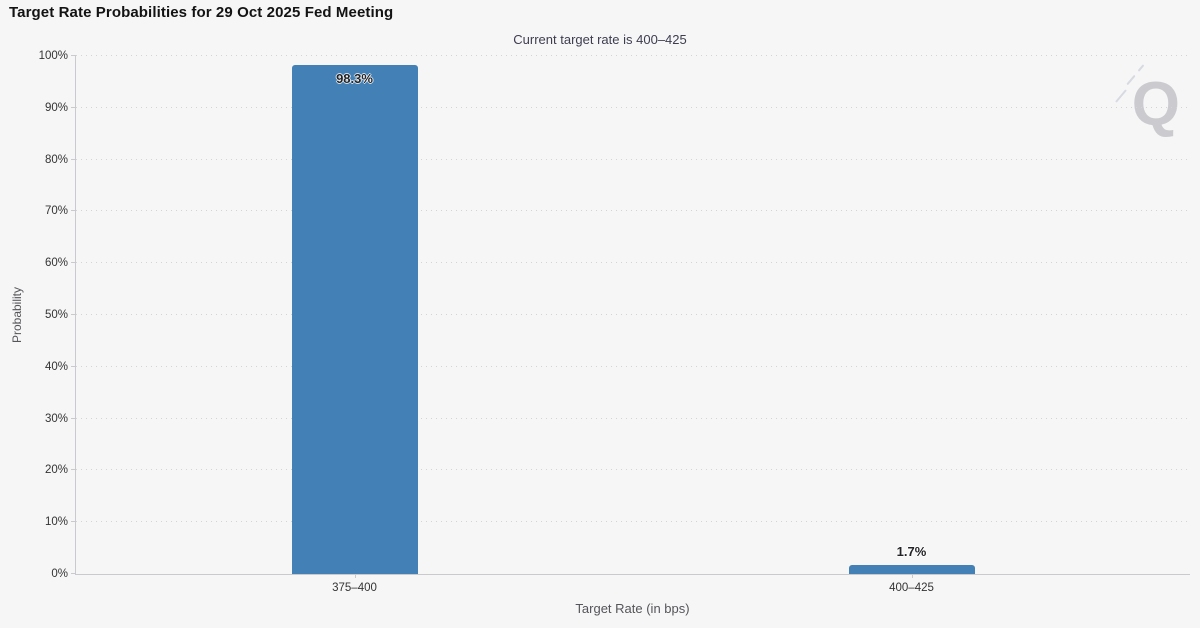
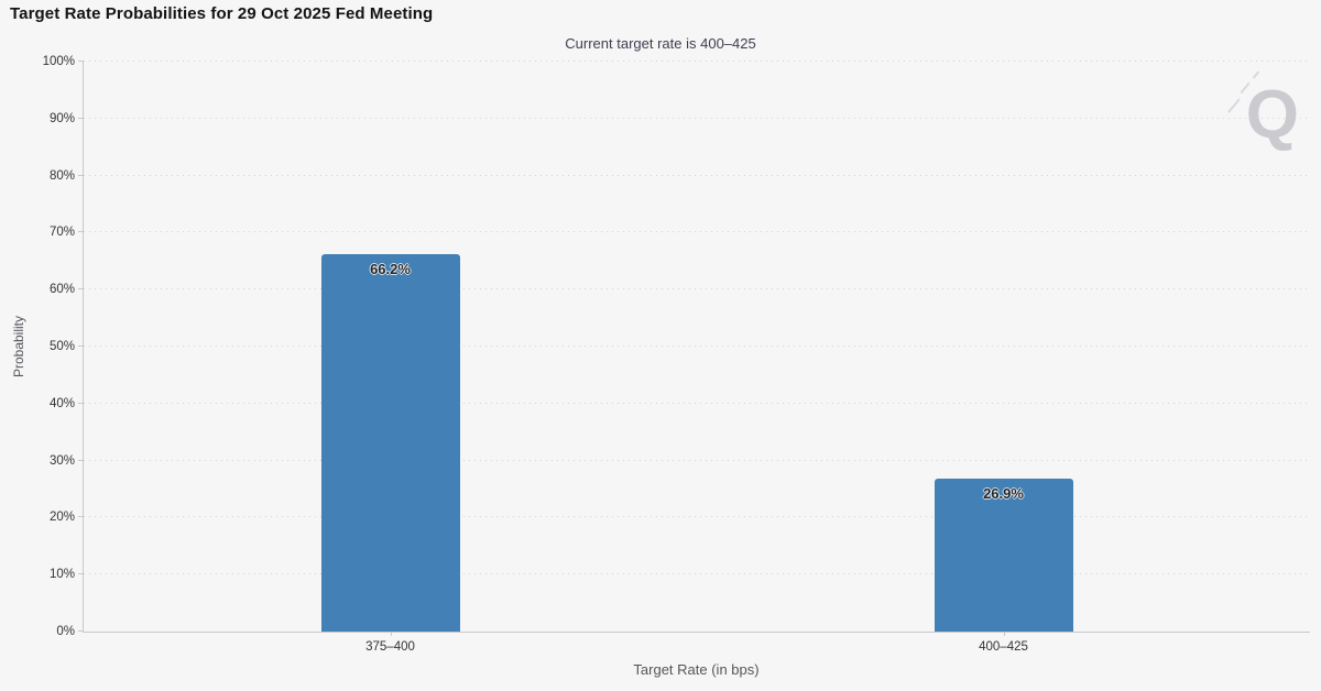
375–400: 98.3% -> 66.2%
400–425: 1.7% -> 26.9%
